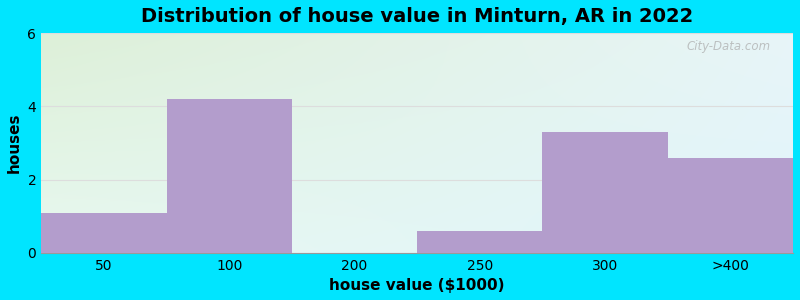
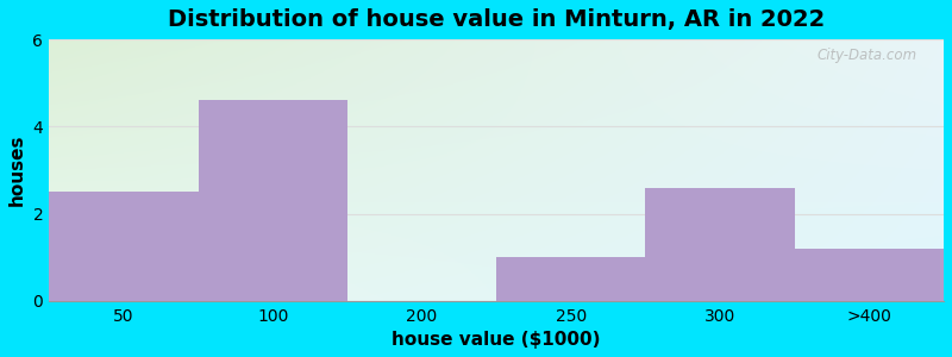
50: 1.1 -> 2.5
100: 4.2 -> 4.6
250: 0.6 -> 1.0
300: 3.3 -> 2.6
>400: 2.6 -> 1.2
